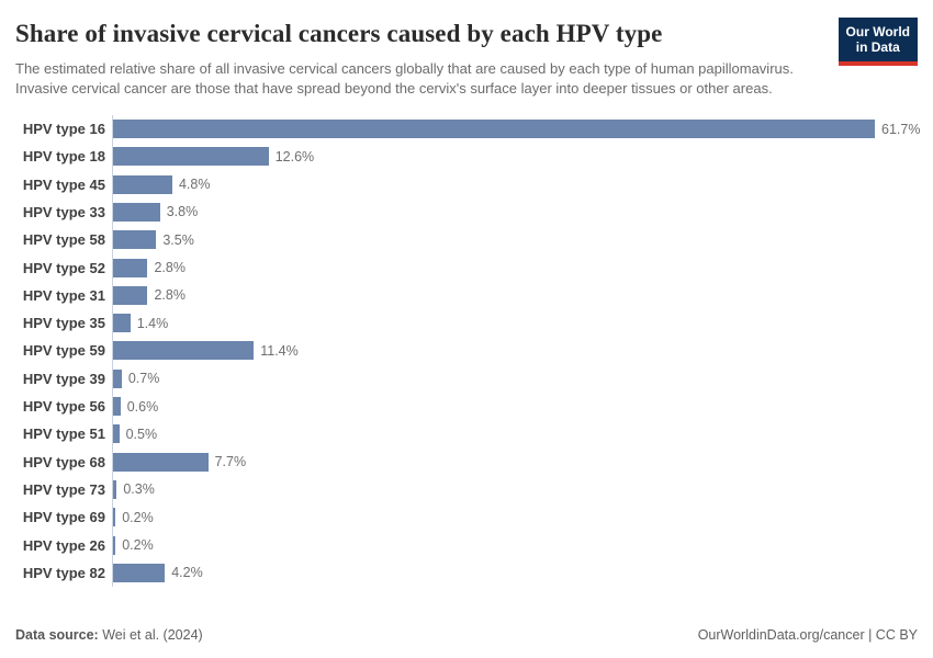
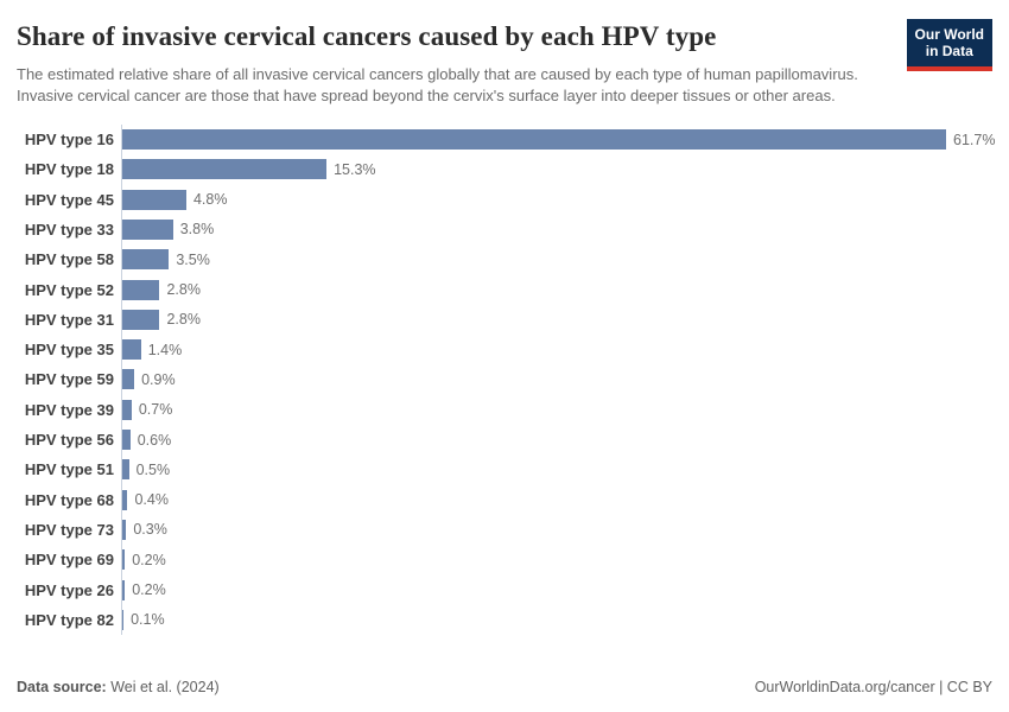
HPV type 18: 12.6% -> 15.3%
HPV type 59: 11.4% -> 0.9%
HPV type 68: 7.7% -> 0.4%
HPV type 82: 4.2% -> 0.1%
